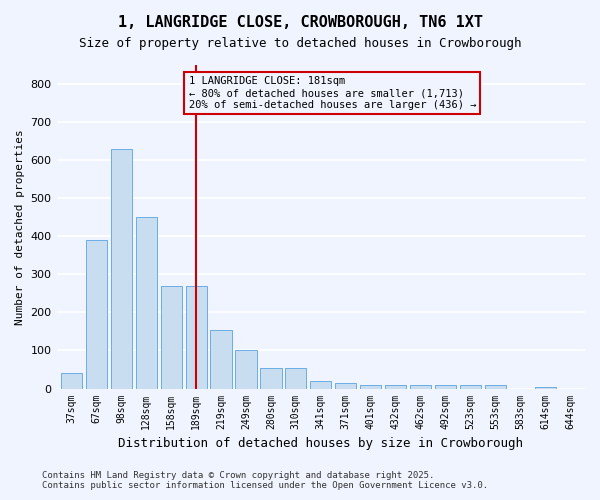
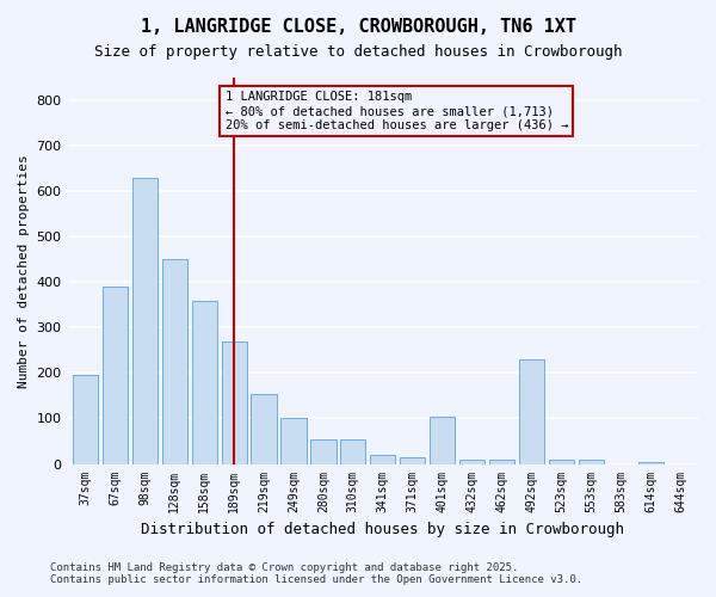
37sqm: 40 -> 195
158sqm: 270 -> 360
401sqm: 10 -> 105
492sqm: 10 -> 230
